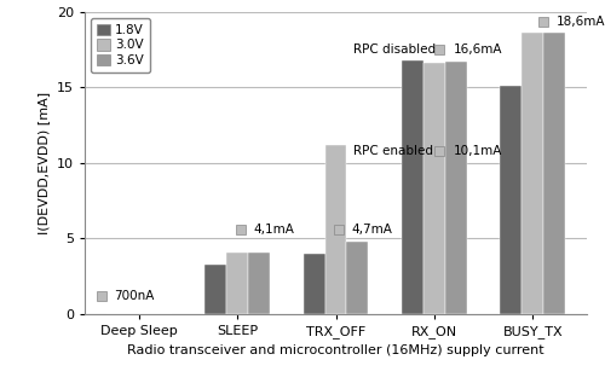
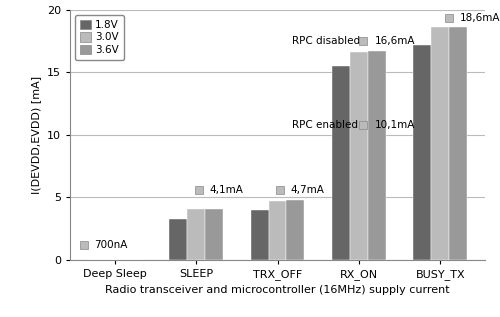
3.0V/TRX_OFF: 11.2 -> 4.7
1.8V/RX_ON: 16.8 -> 15.5
1.8V/BUSY_TX: 15.1 -> 17.2
